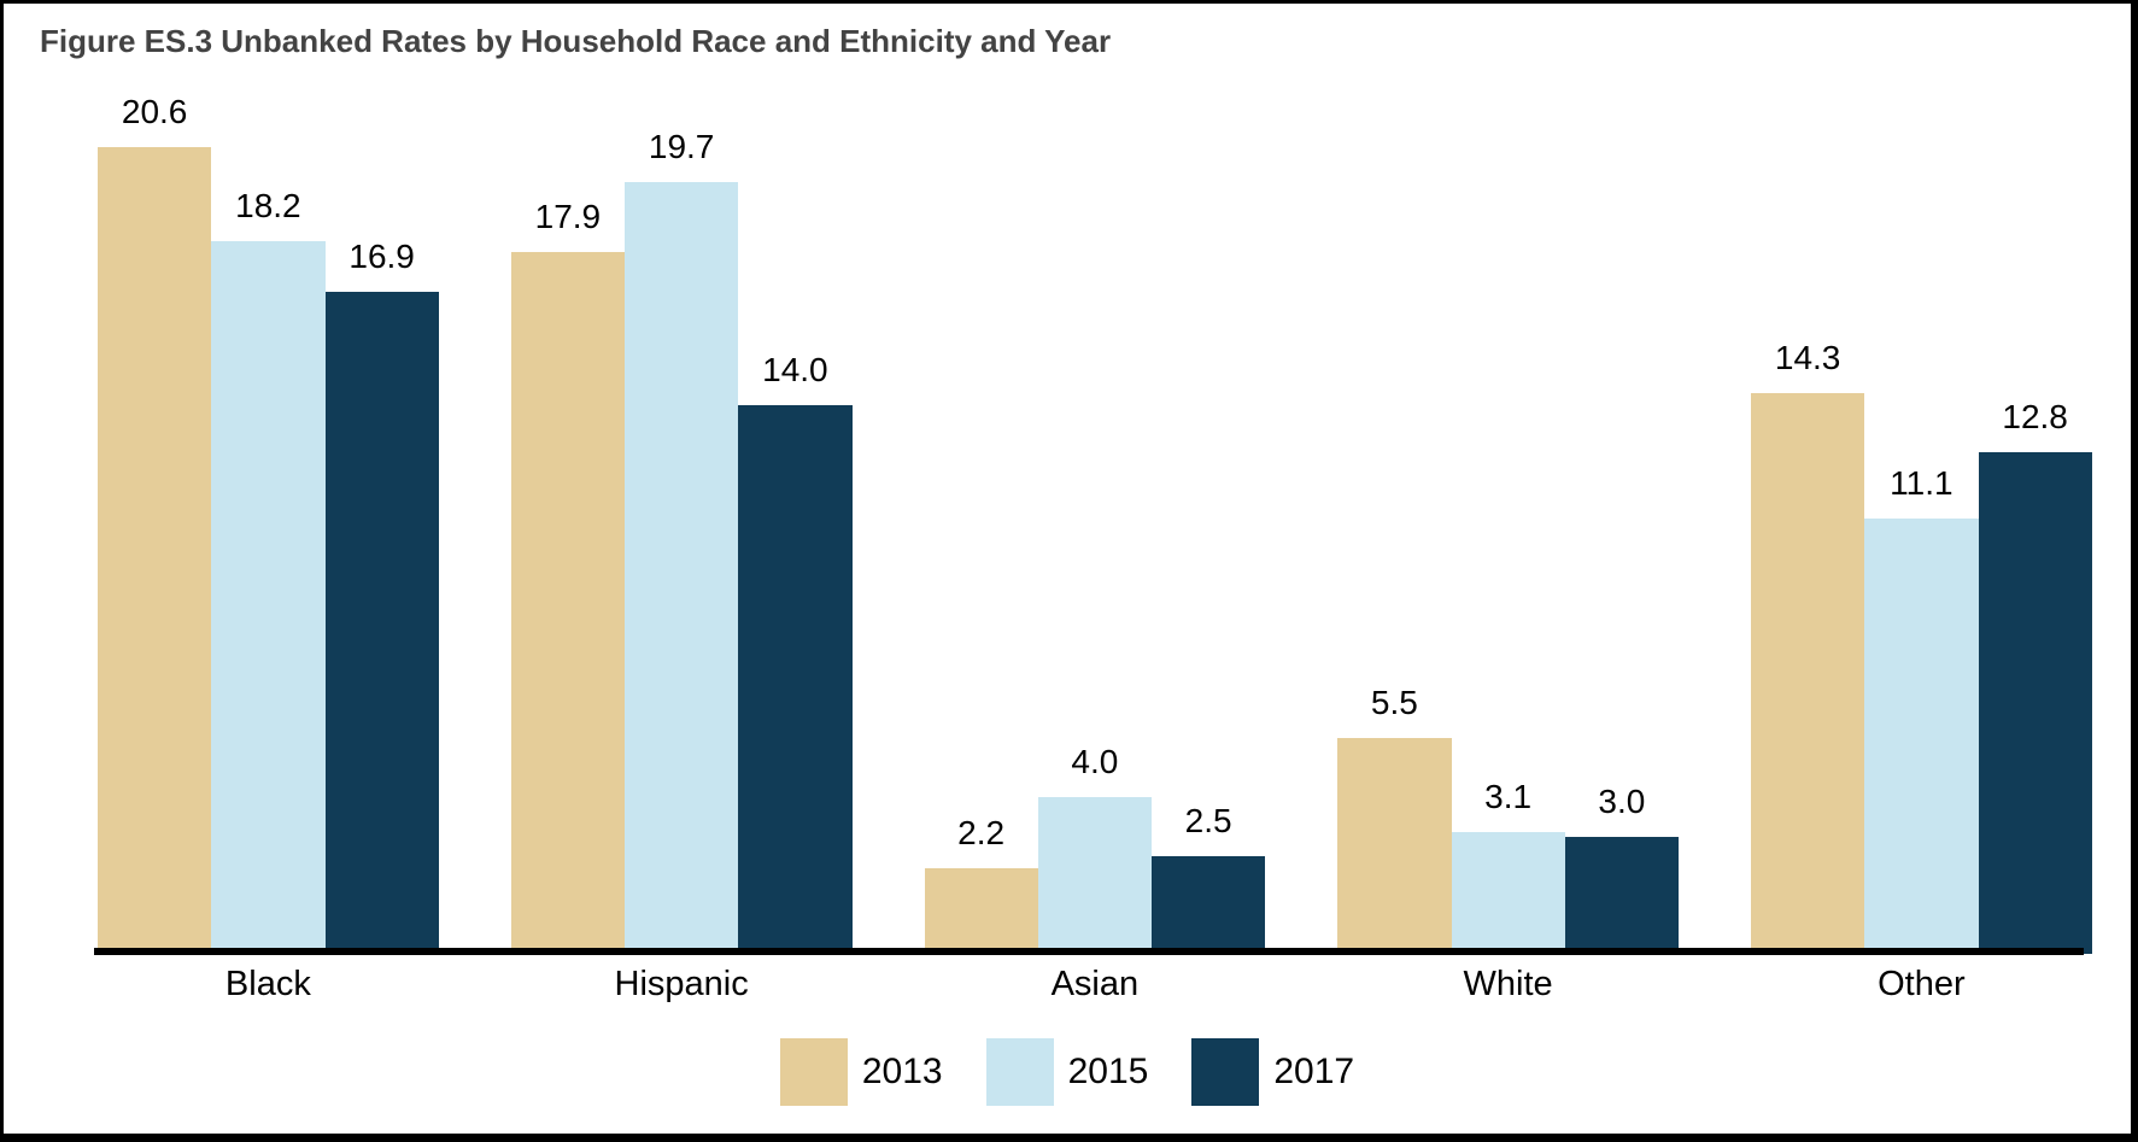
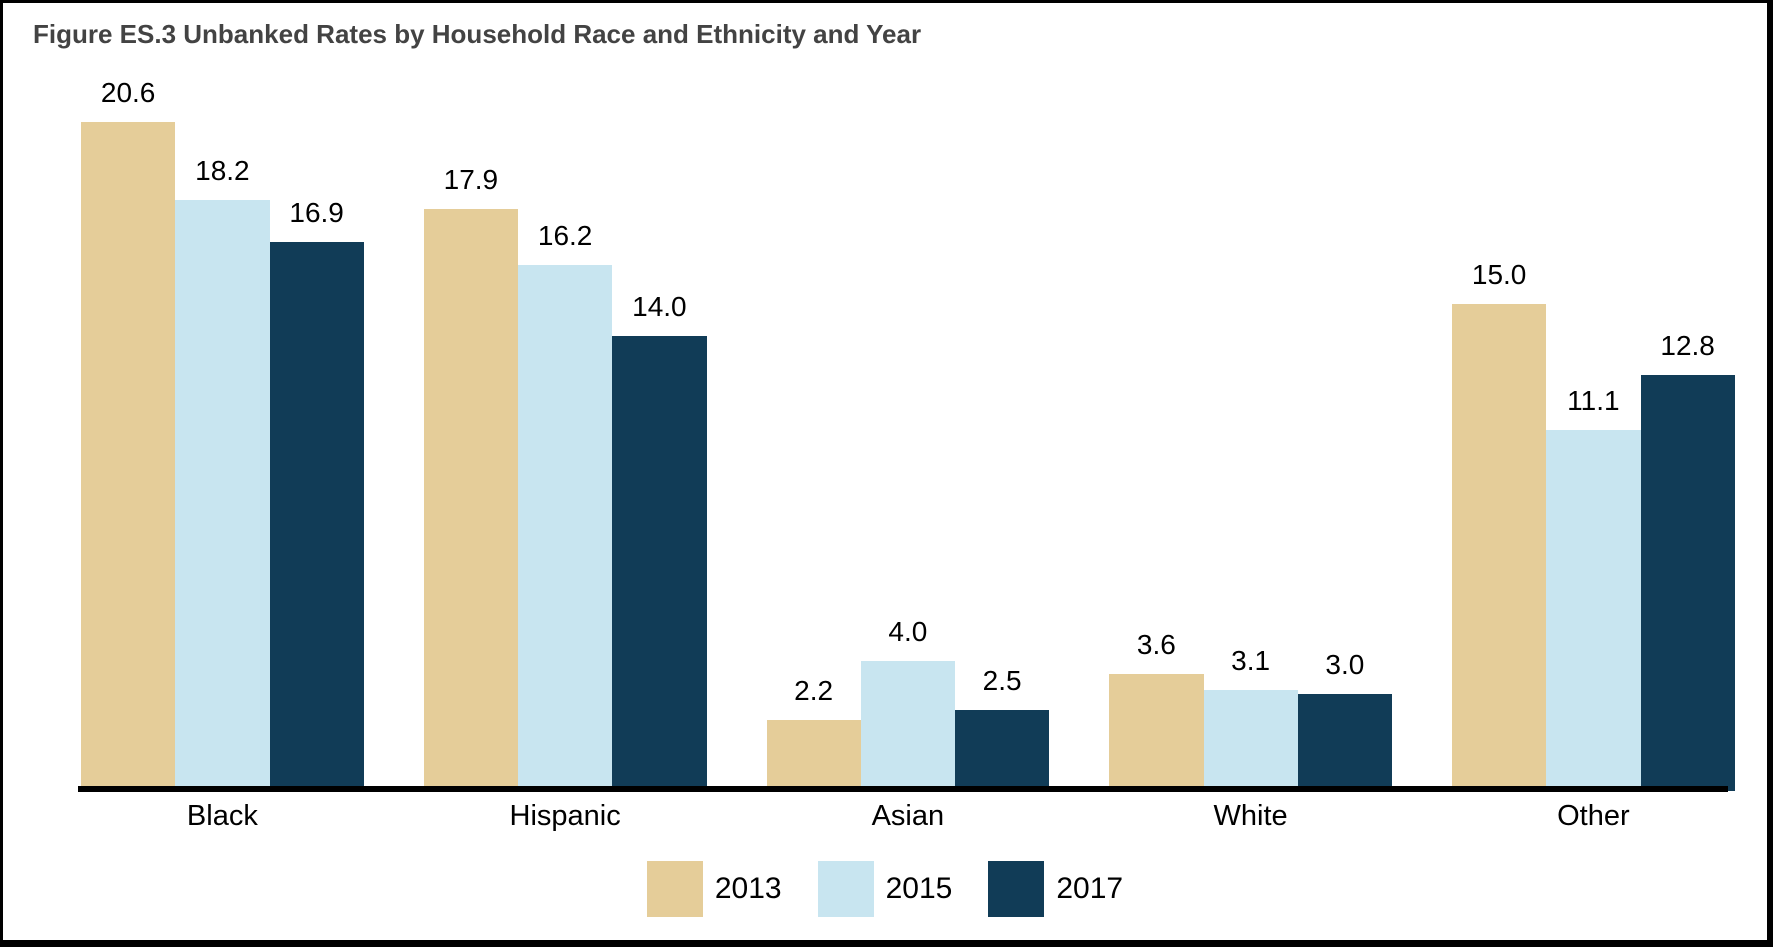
2015/Hispanic: 19.7 -> 16.2
2013/White: 5.5 -> 3.6
2013/Other: 14.3 -> 15.0
